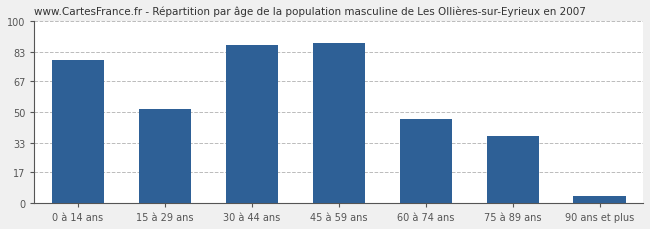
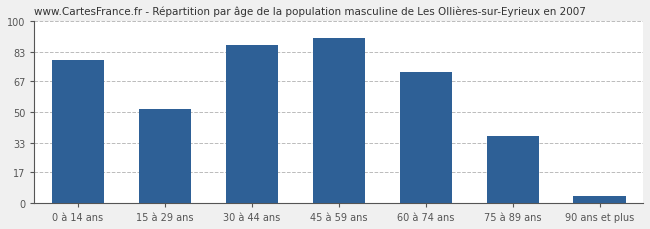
45 à 59 ans: 88 -> 91
60 à 74 ans: 46 -> 72
